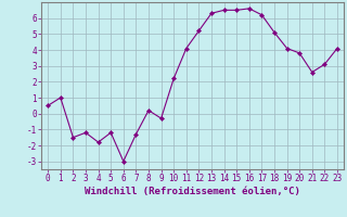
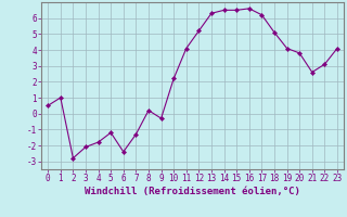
2: -1.5 -> -2.8
3: -1.2 -> -2.1
6: -3.0 -> -2.4
